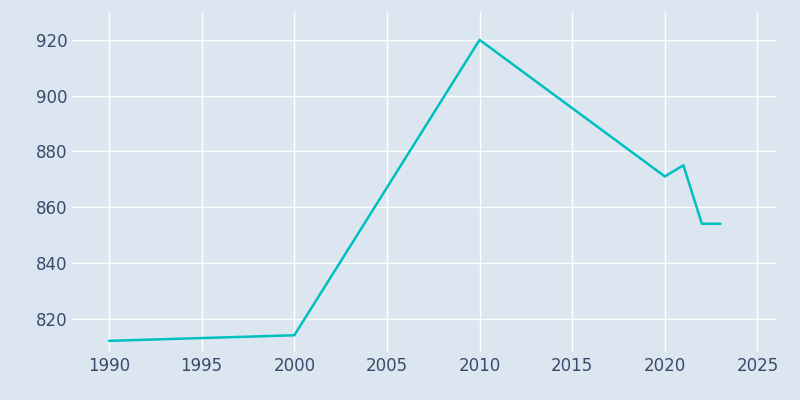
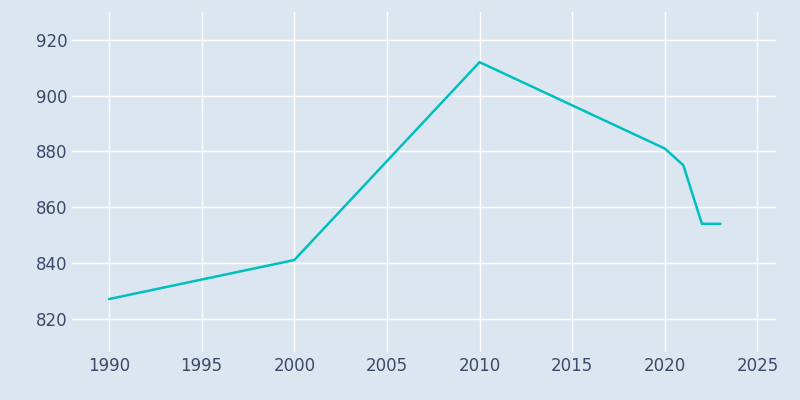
1990: 812 -> 827
2000: 814 -> 841
2010: 920 -> 912
2020: 871 -> 881
